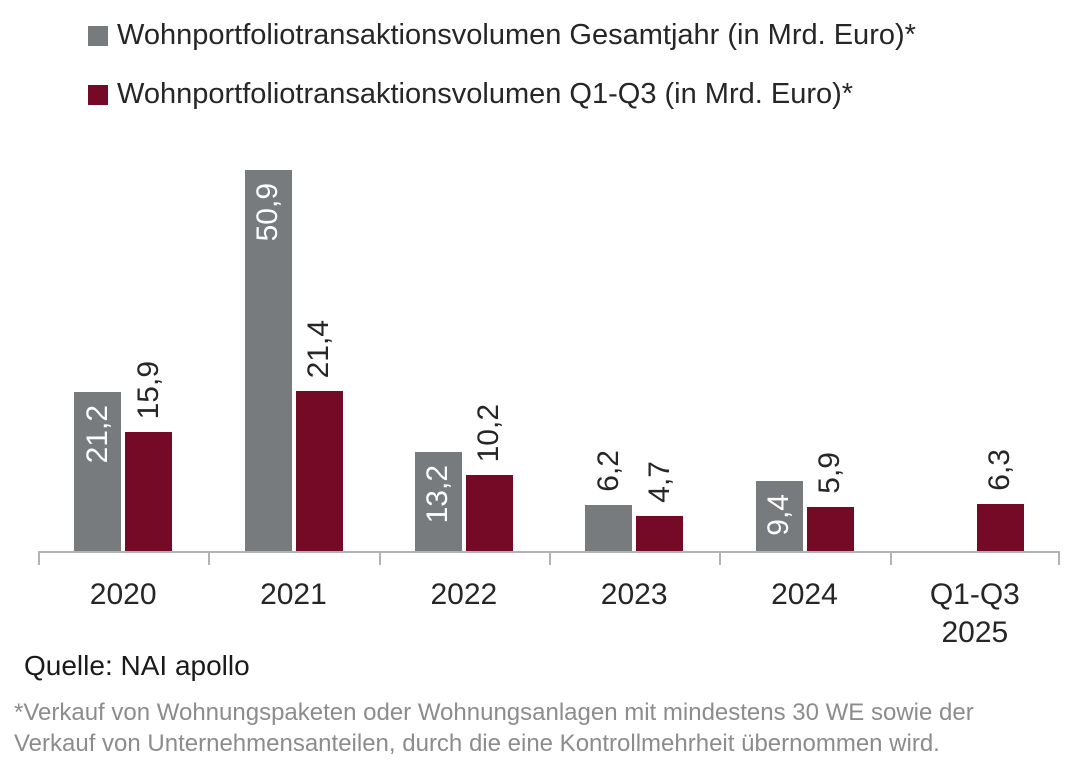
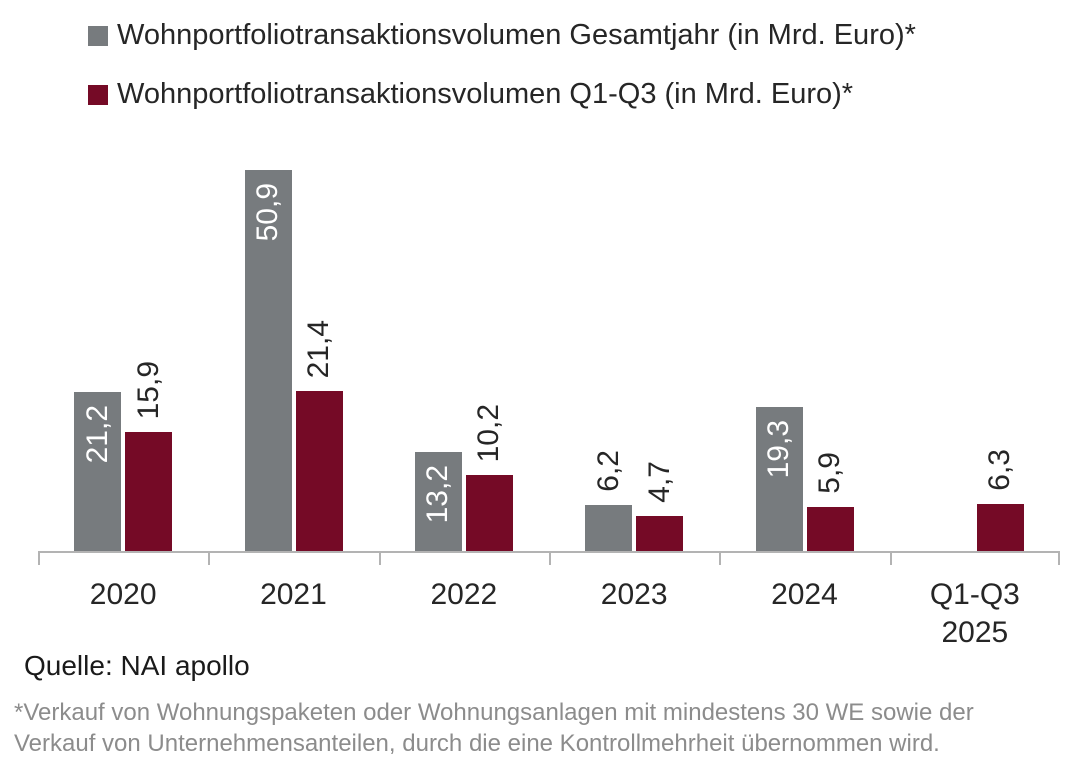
Wohnportfoliotransaktionsvolumen Gesamtjahr (in Mrd. Euro)*/2024: 9,4 -> 19,3
